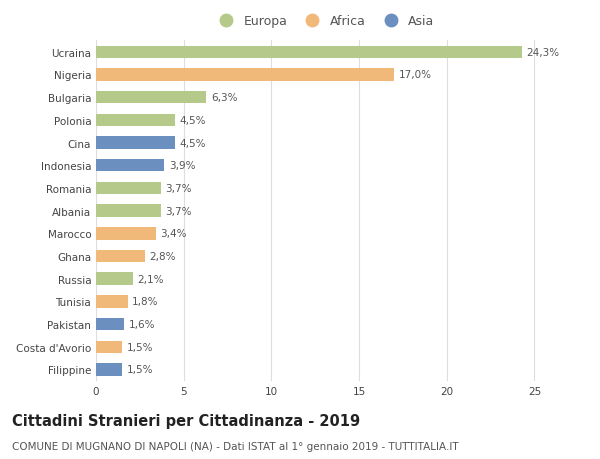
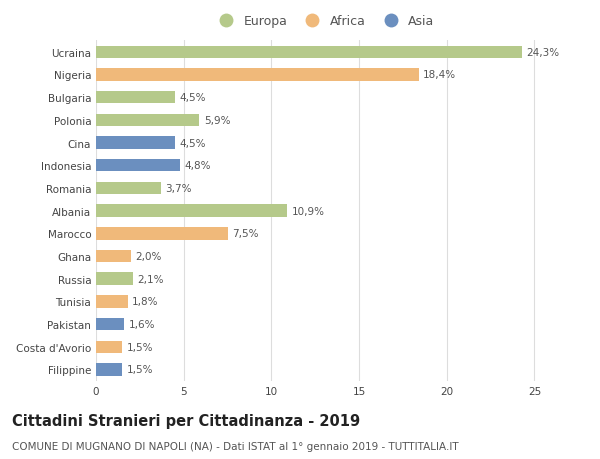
Nigeria: 17,0% -> 18,4%
Bulgaria: 6,3% -> 4,5%
Polonia: 4,5% -> 5,9%
Indonesia: 3,9% -> 4,8%
Albania: 3,7% -> 10,9%
Marocco: 3,4% -> 7,5%
Ghana: 2,8% -> 2,0%
